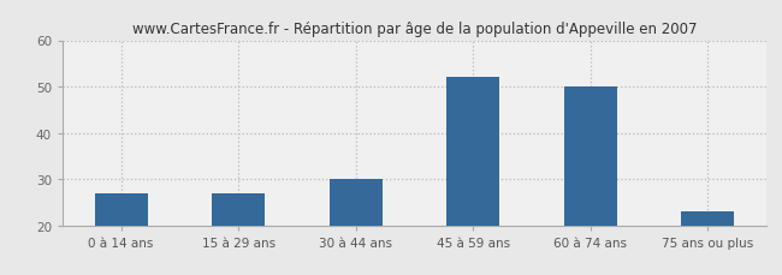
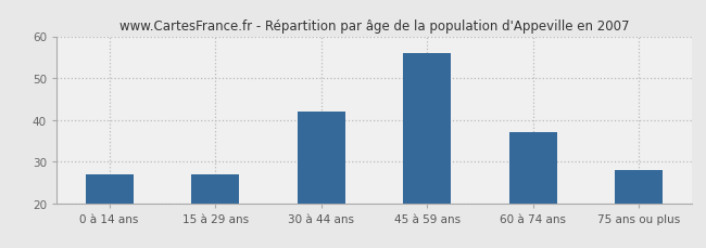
30 à 44 ans: 30 -> 42
45 à 59 ans: 52 -> 56
60 à 74 ans: 50 -> 37
75 ans ou plus: 23 -> 28
